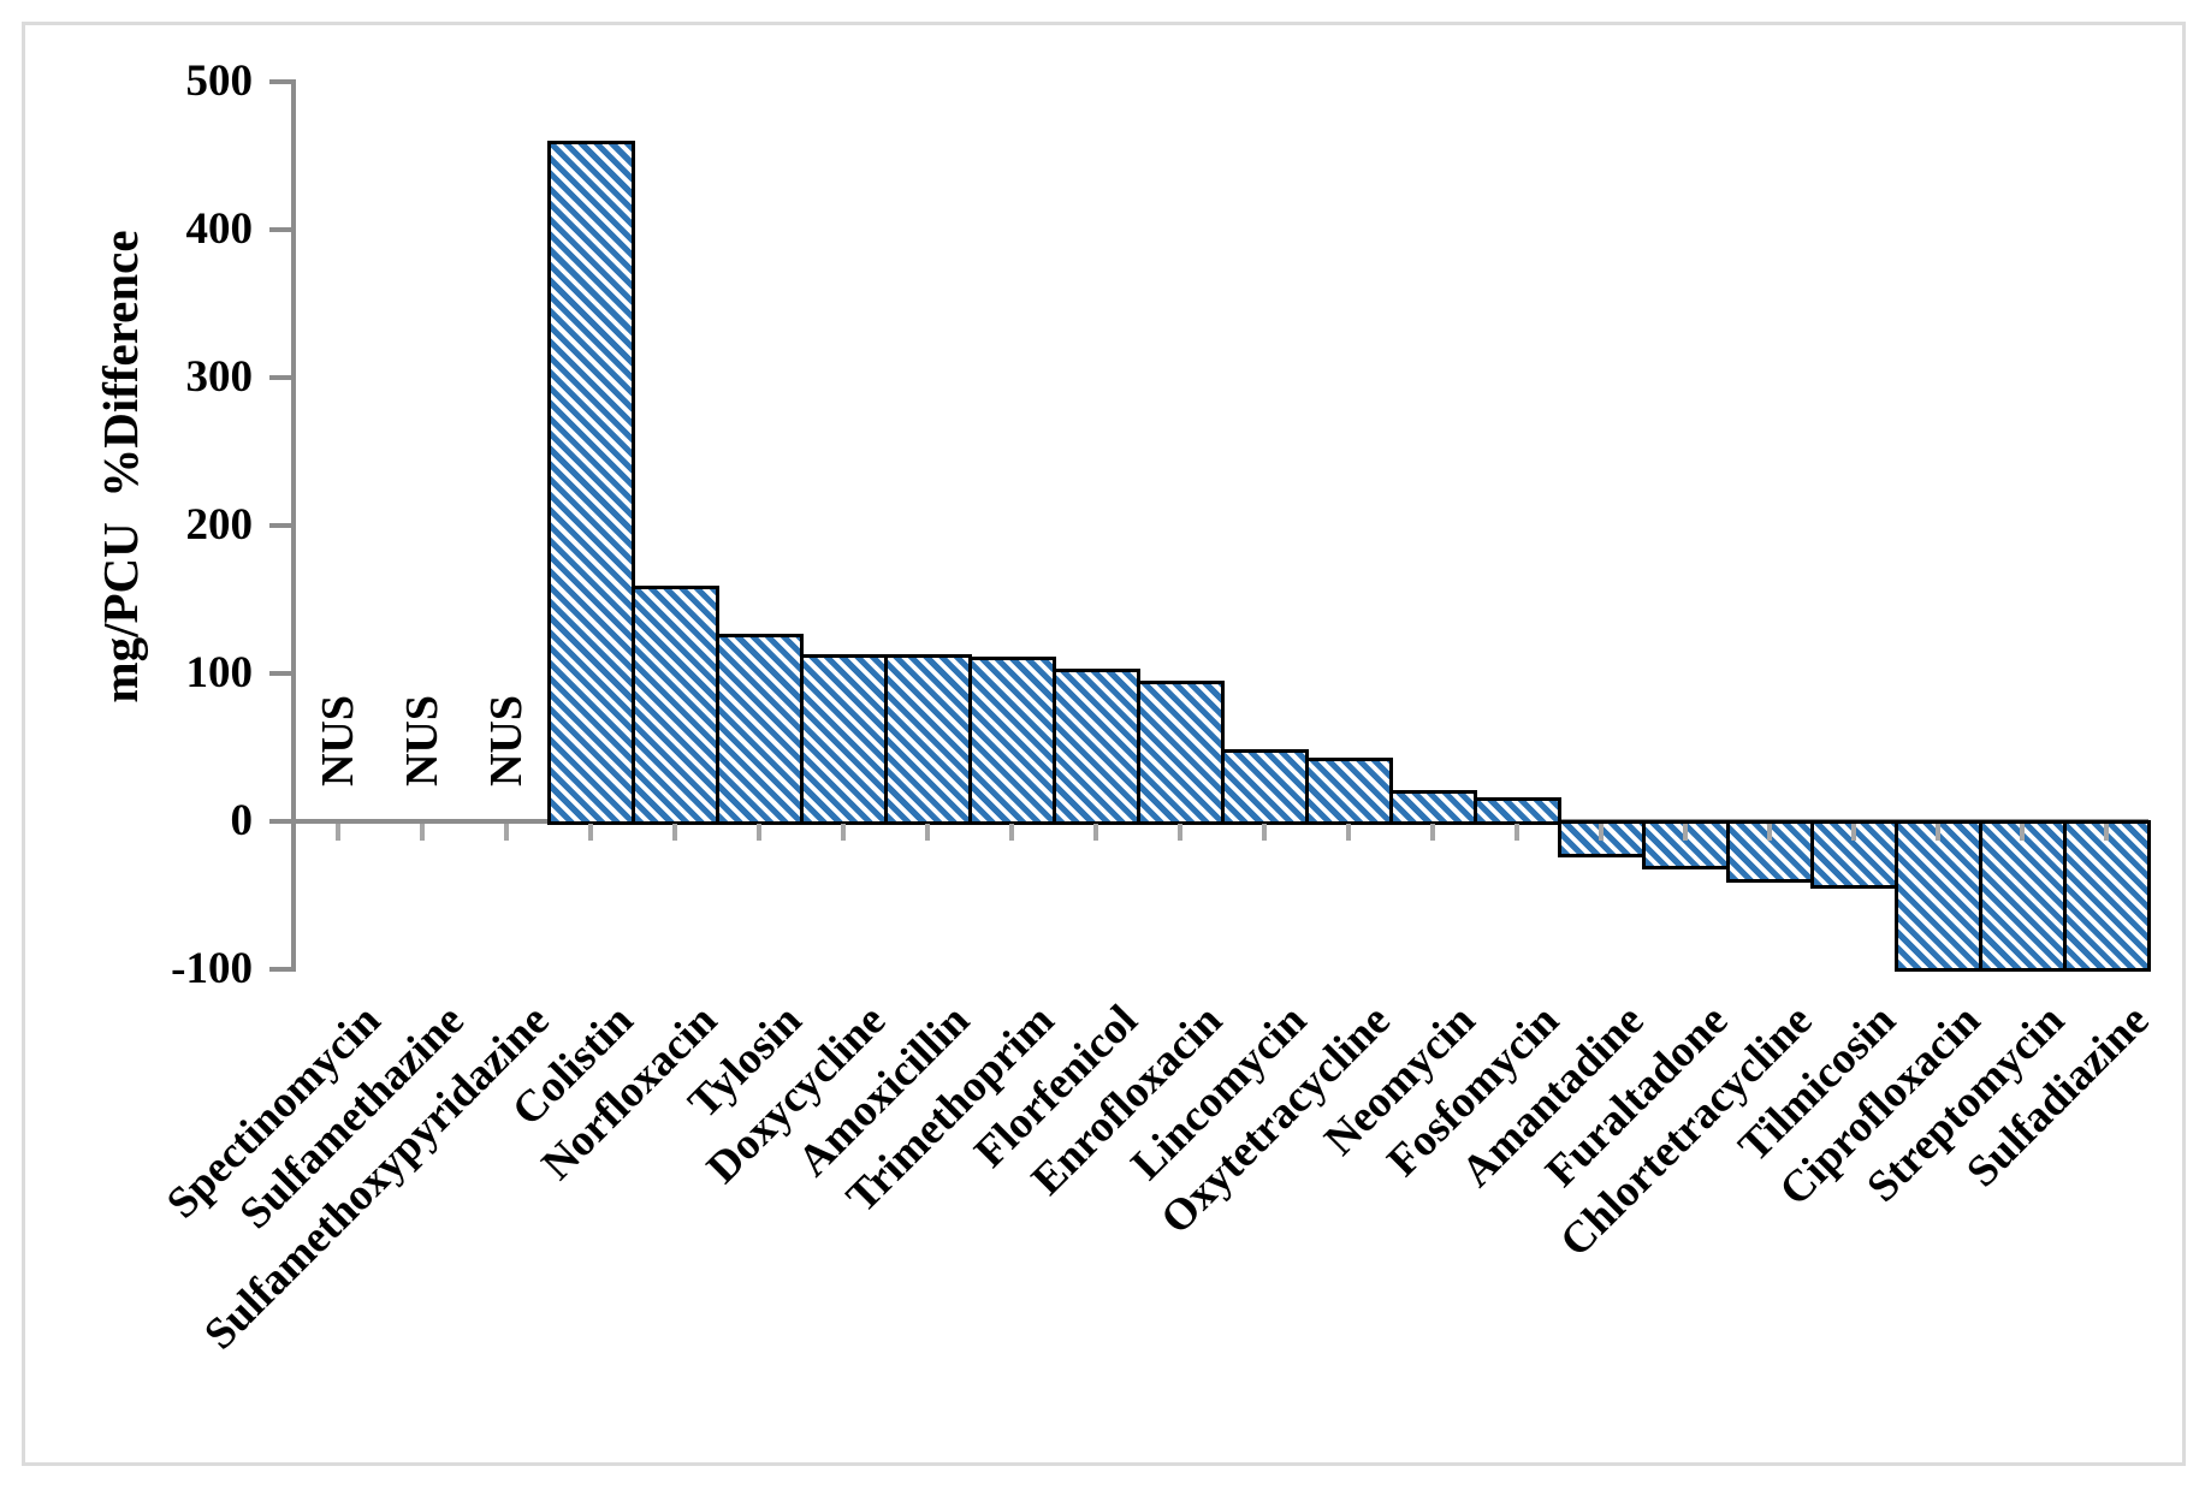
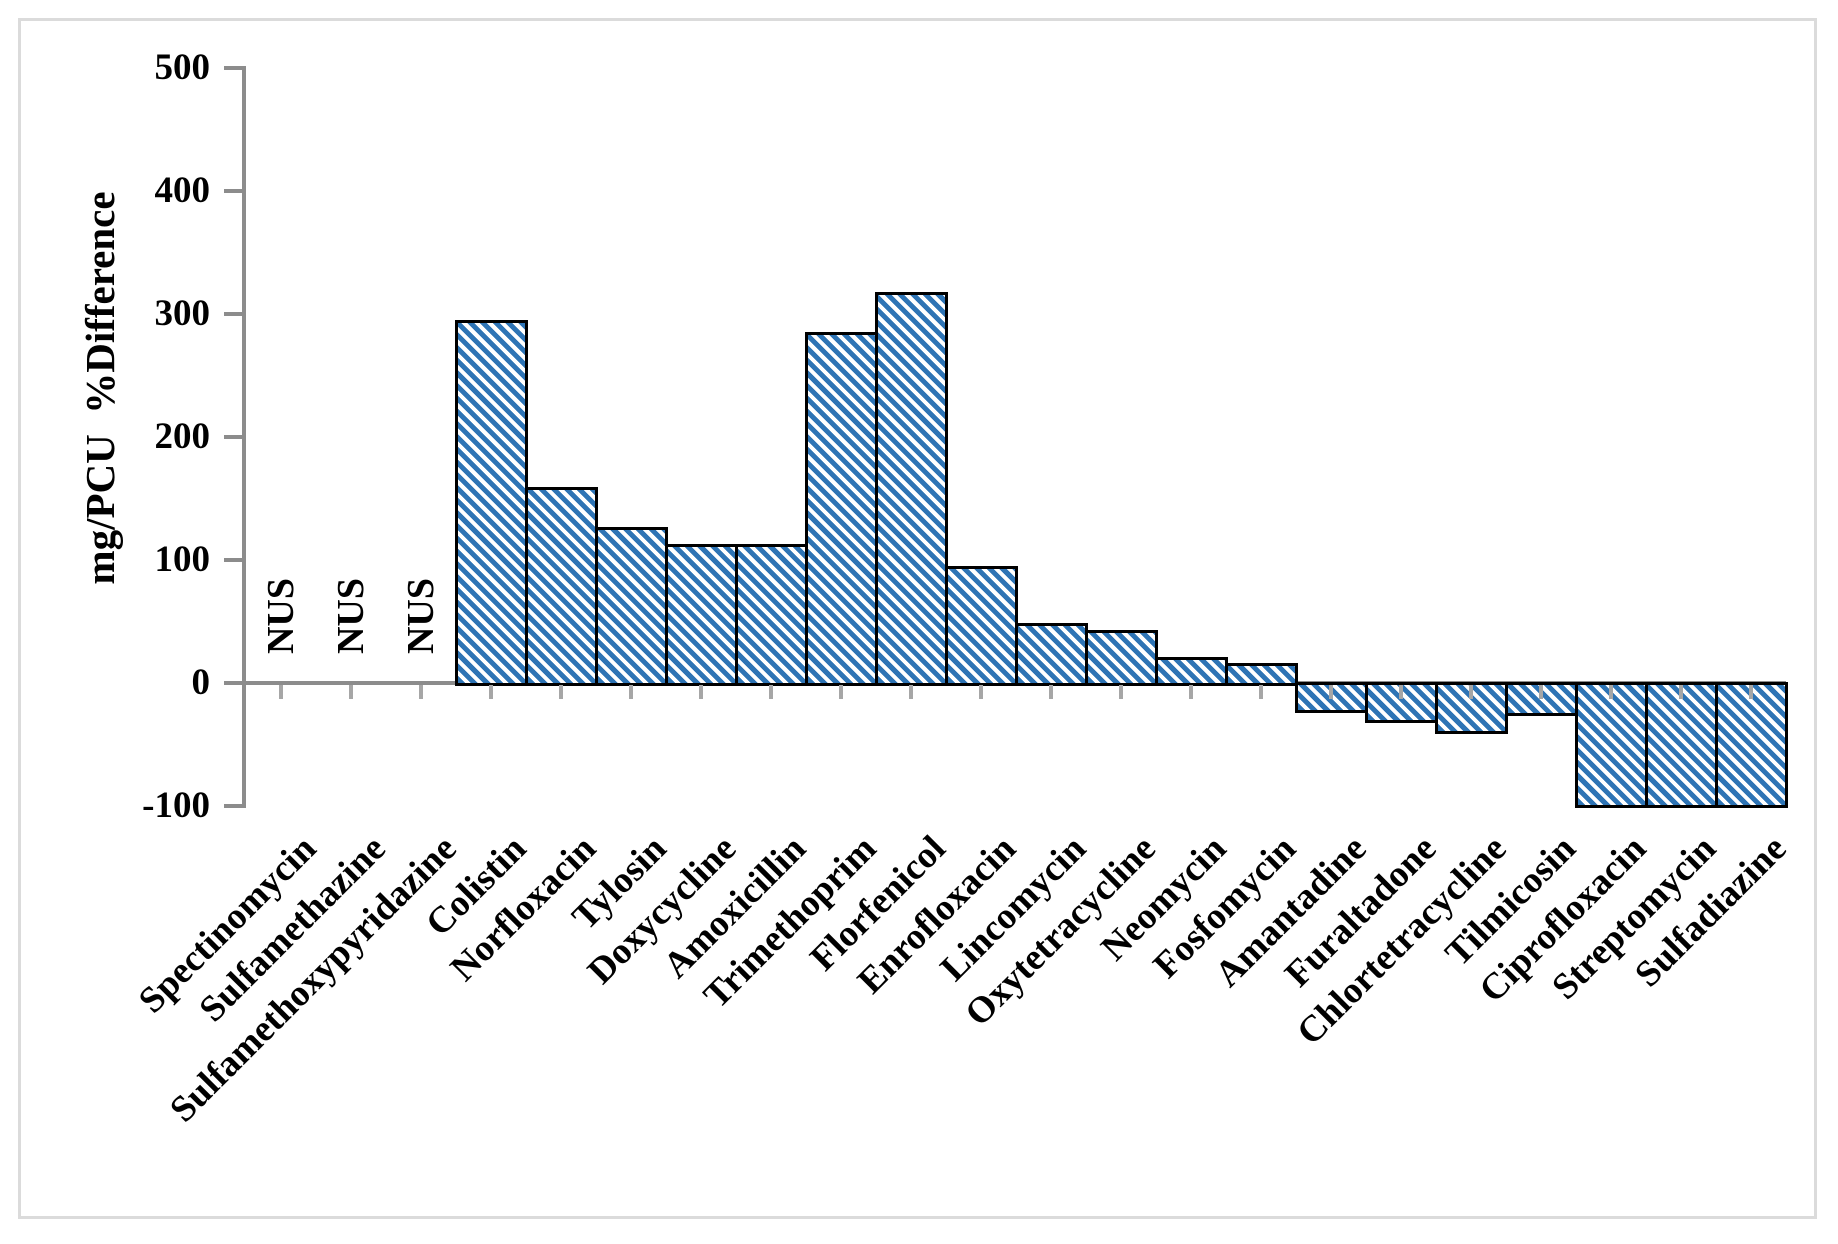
Colistin: 460 -> 295
Trimethoprim: 111 -> 285
Florfenicol: 103 -> 318
Tilmicosin: -44 -> -26
